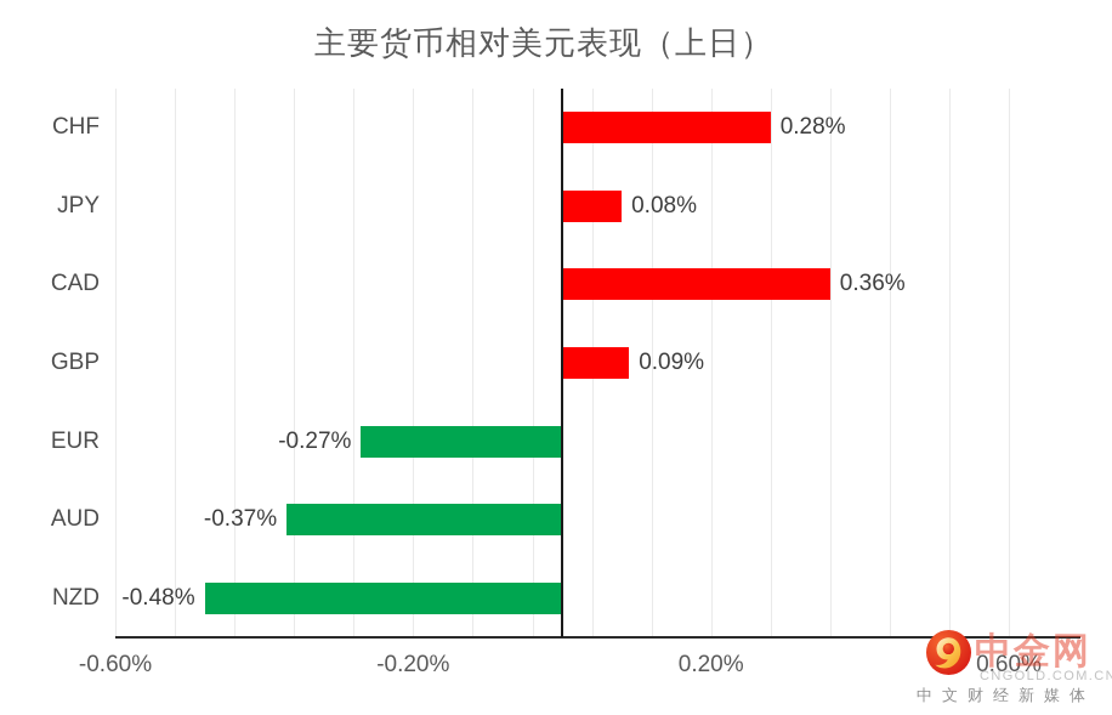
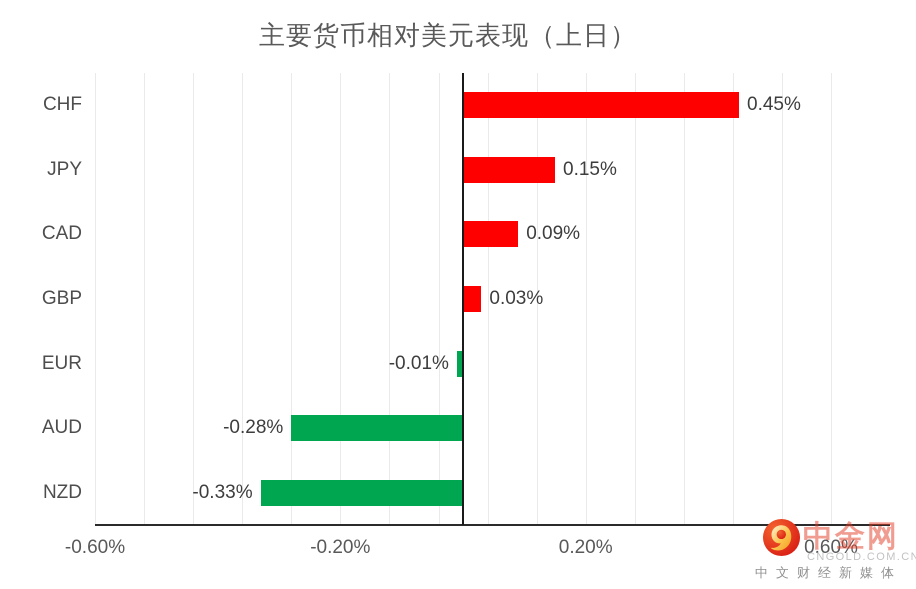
CHF: 0.28% -> 0.45%
JPY: 0.08% -> 0.15%
CAD: 0.36% -> 0.09%
GBP: 0.09% -> 0.03%
EUR: -0.27% -> -0.01%
AUD: -0.37% -> -0.28%
NZD: -0.48% -> -0.33%
